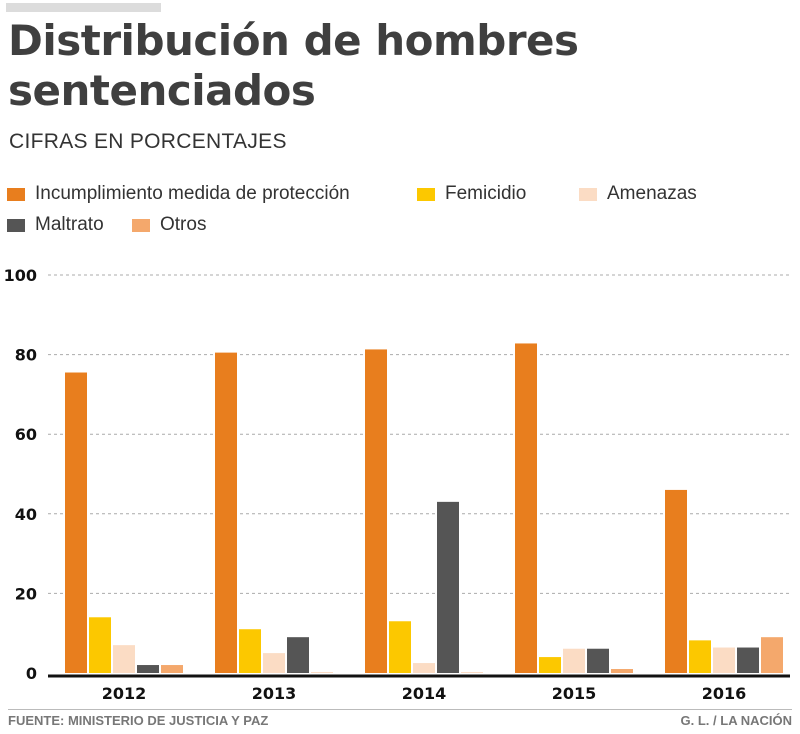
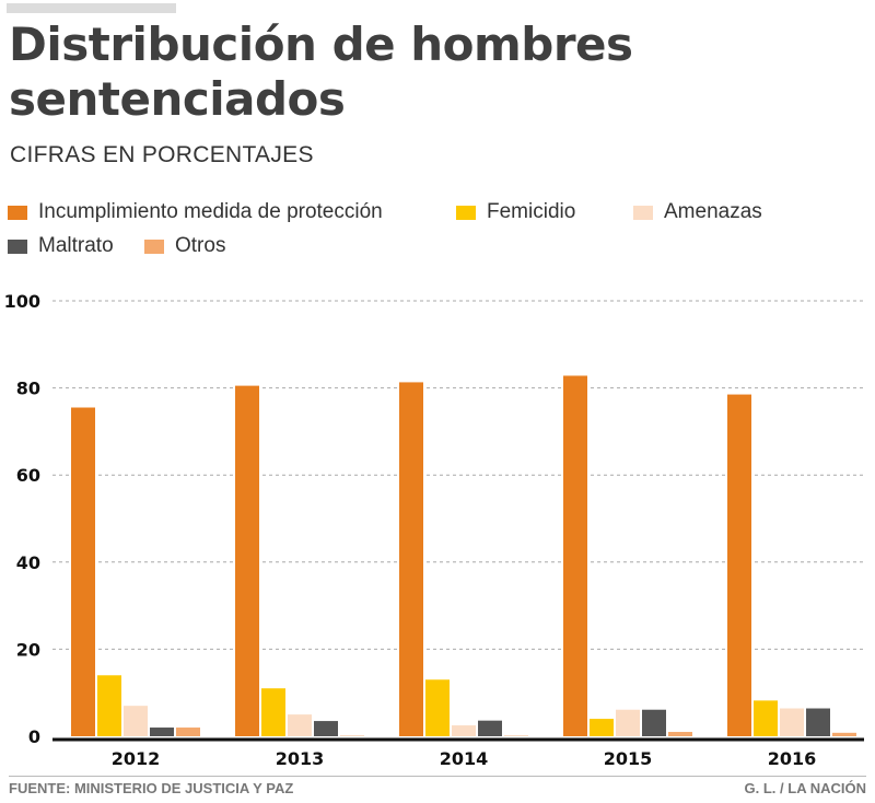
Maltrato/2013: 9 -> 4
Maltrato/2014: 43 -> 4
Incumplimiento medida de protección/2016: 46 -> 78
Otros/2016: 9 -> 1
